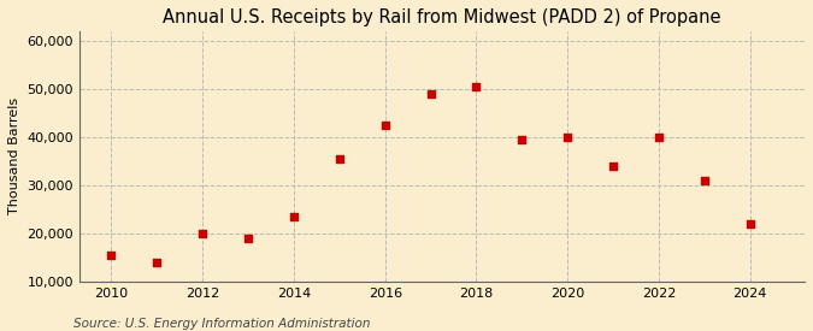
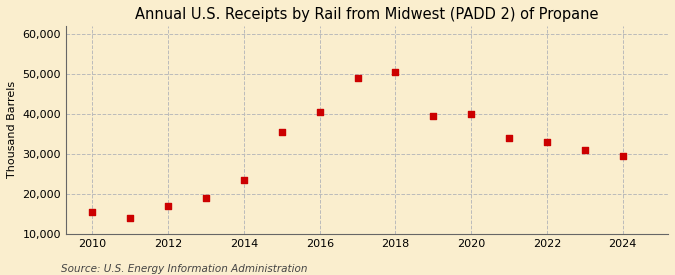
2012: 20,000 -> 17,000
2016: 42,500 -> 40,500
2022: 40,000 -> 33,000
2024: 22,000 -> 29,500
